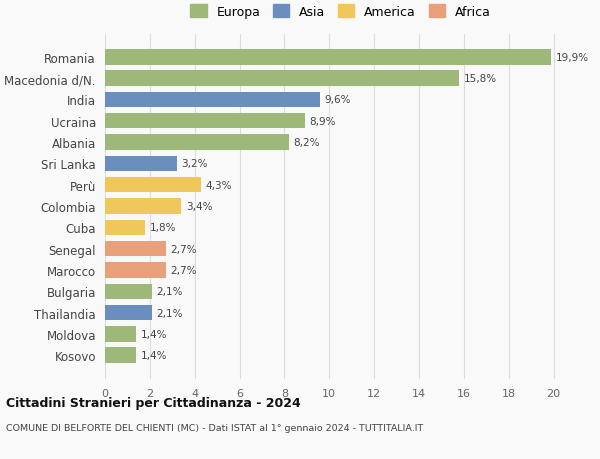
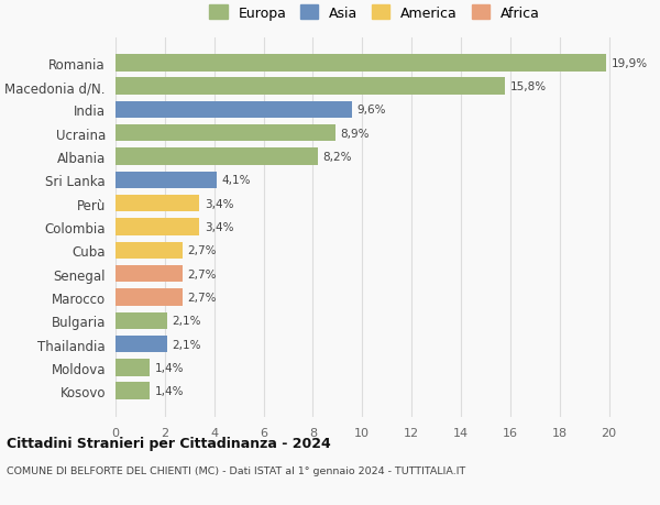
Sri Lanka: 3,2% -> 4,1%
Perù: 4,3% -> 3,4%
Cuba: 1,8% -> 2,7%
